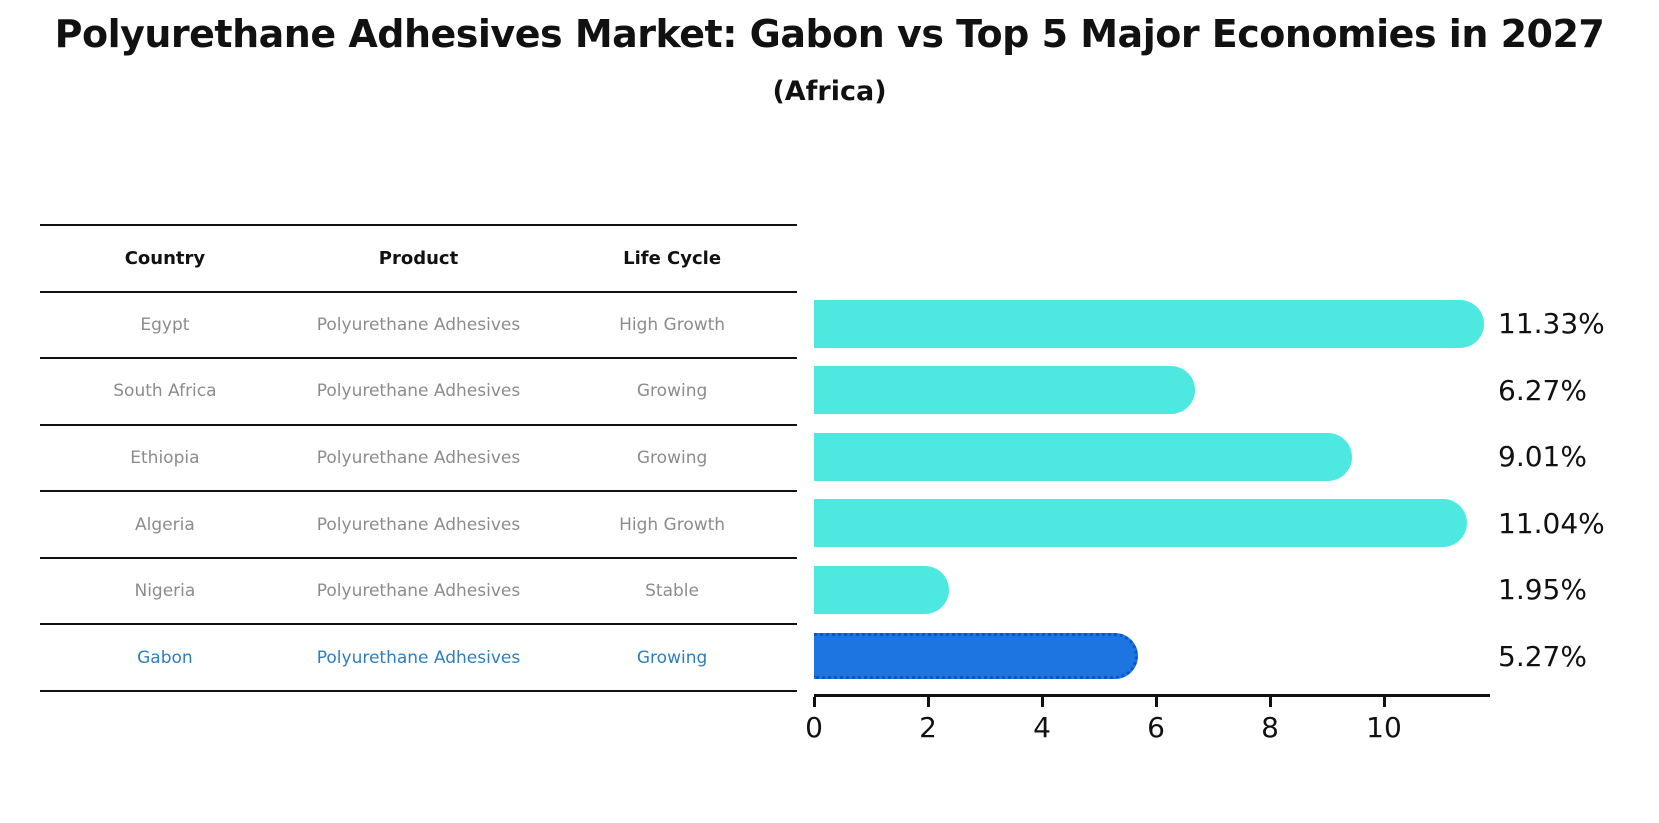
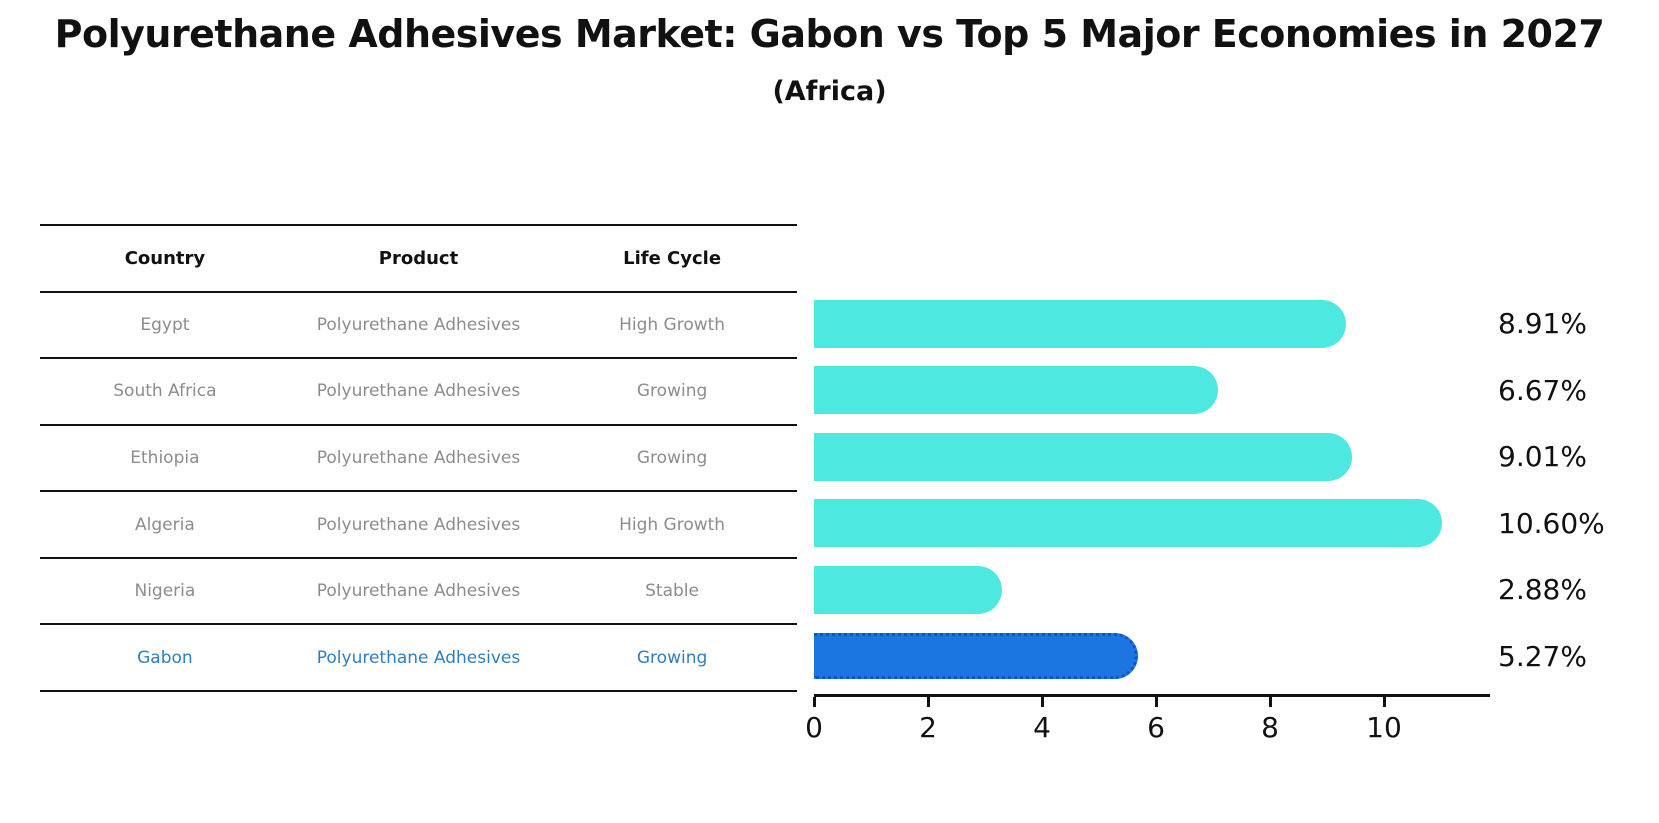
Egypt: 11.33% -> 8.91%
South Africa: 6.27% -> 6.67%
Algeria: 11.04% -> 10.60%
Nigeria: 1.95% -> 2.88%
